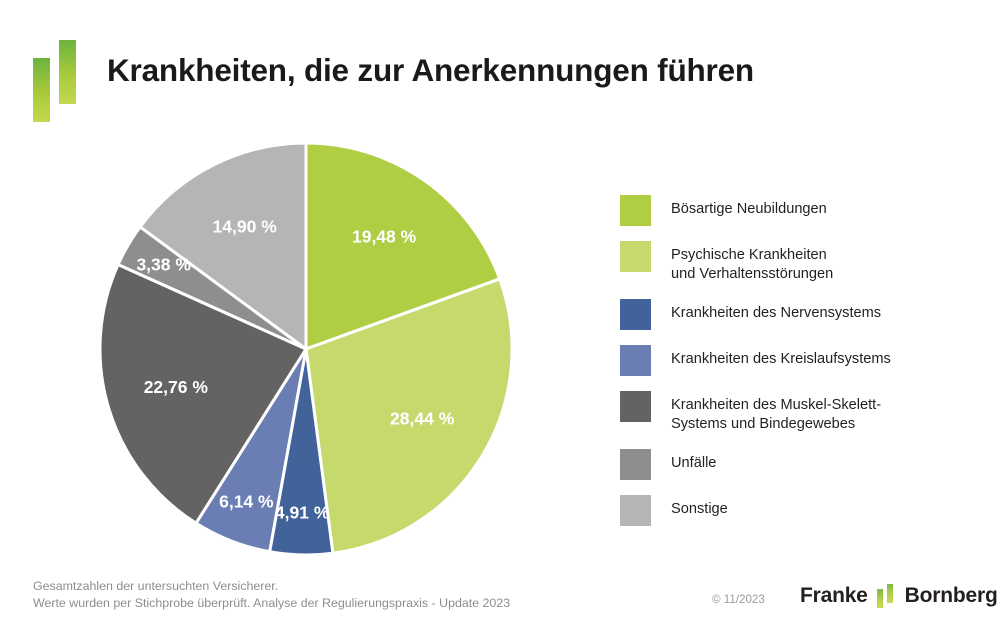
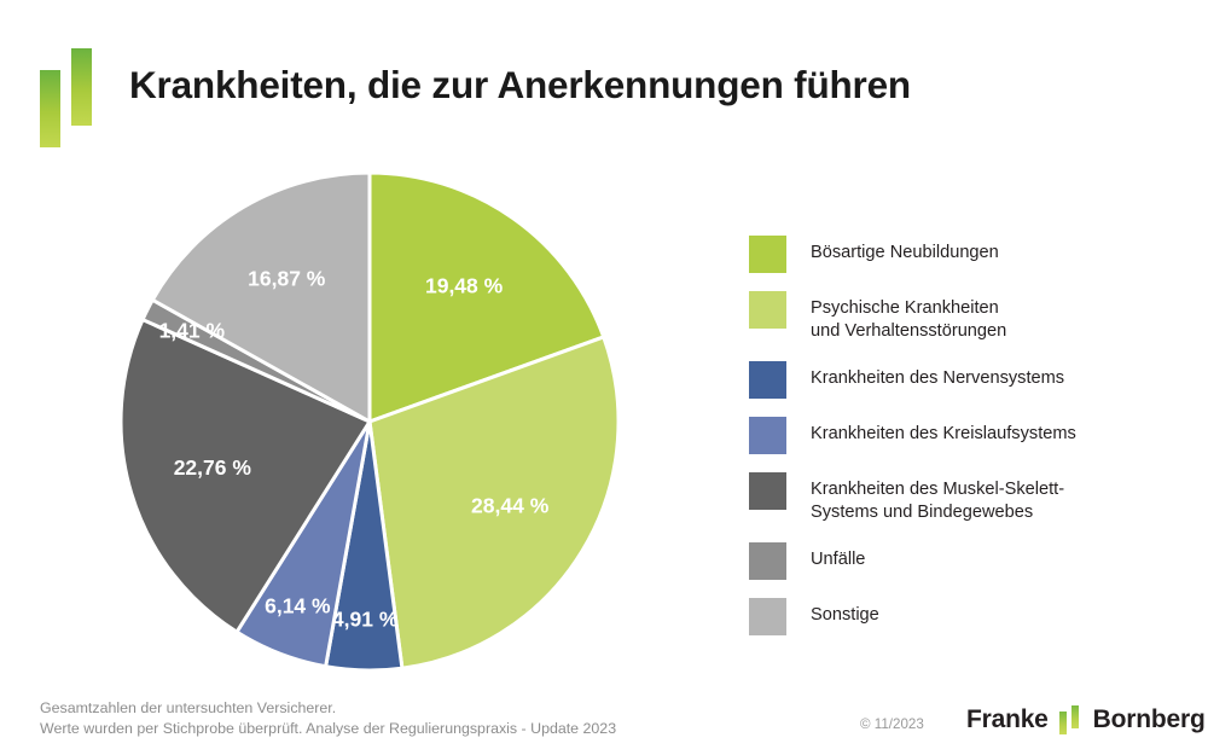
Unfälle: 3,38 -> 1,41
Sonstige: 14,90 -> 16,87
